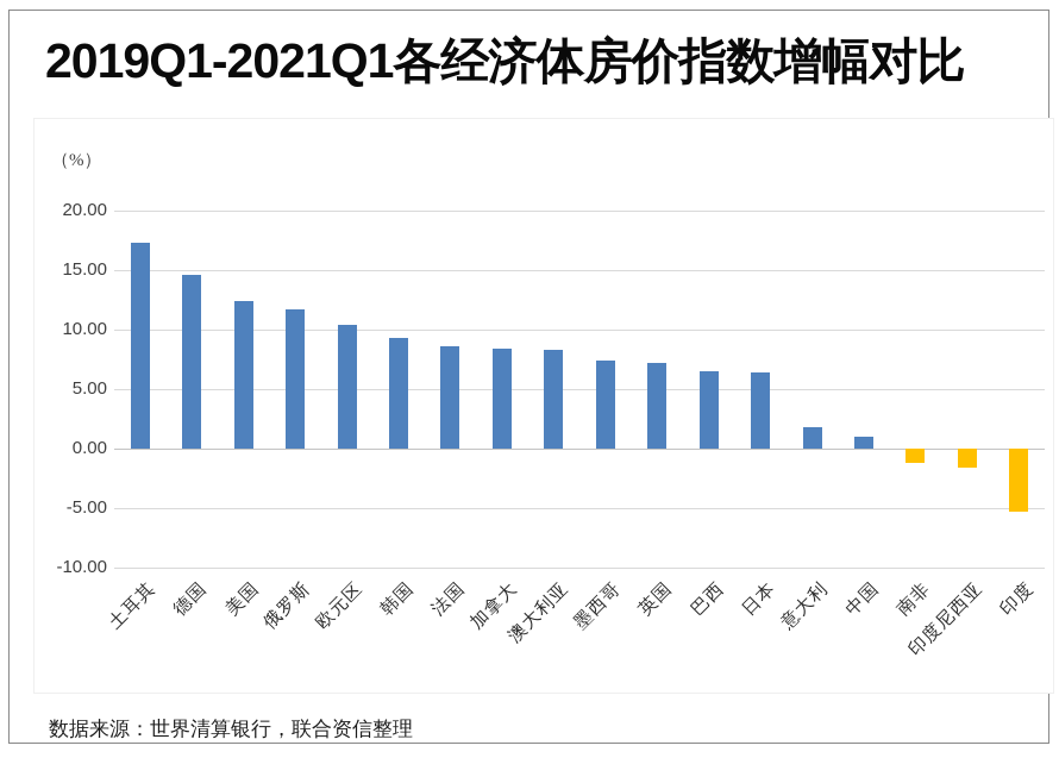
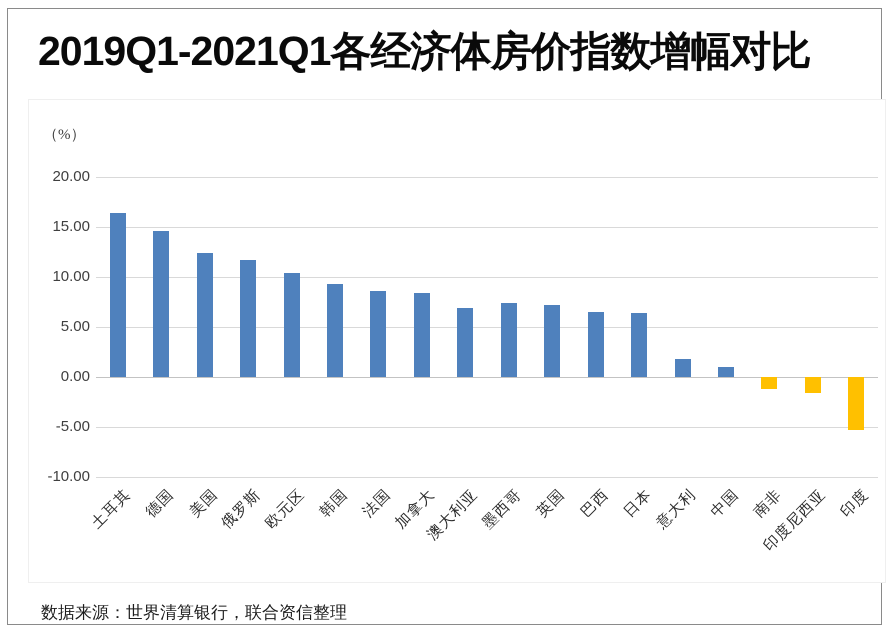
土耳其: 17.3 -> 16.4
澳大利亚: 8.3 -> 6.9
